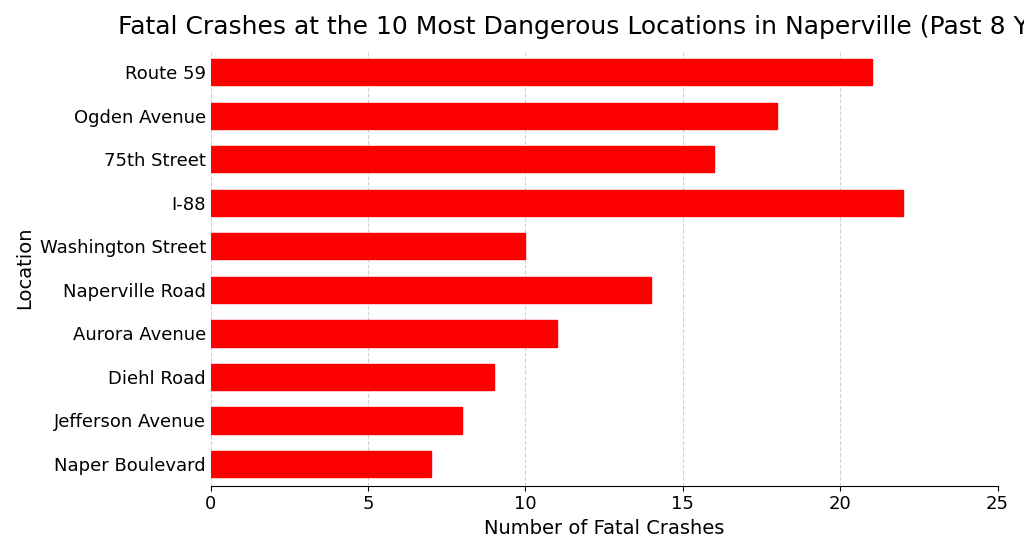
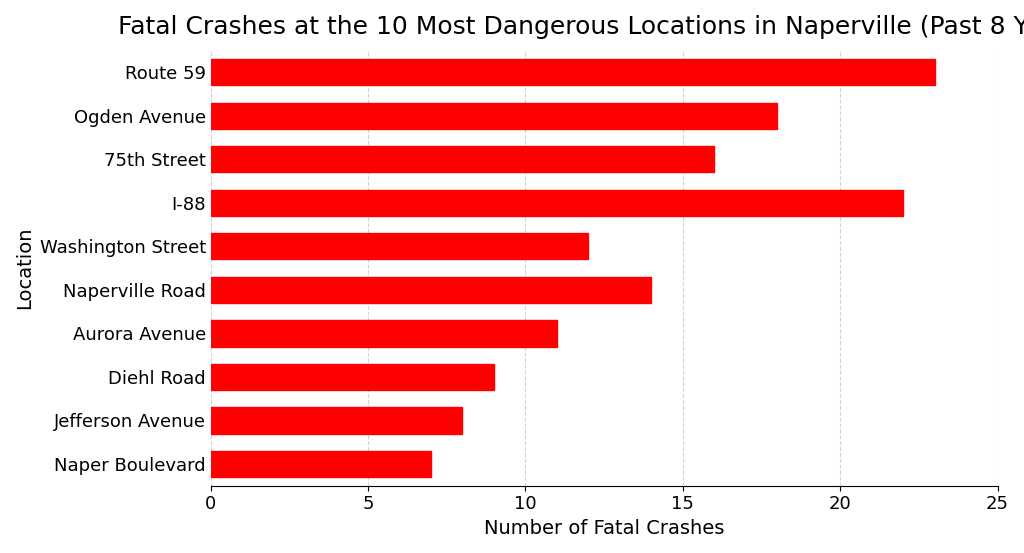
Route 59: 21 -> 23
Washington Street: 10 -> 12
